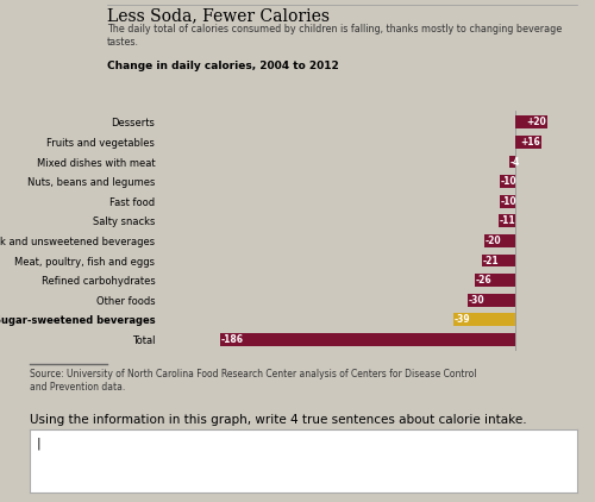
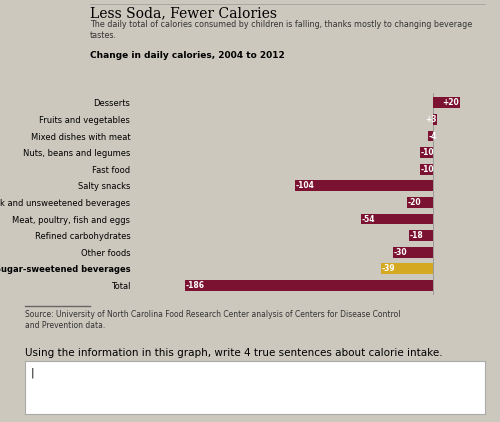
Fruits and vegetables: +16 -> +3
Salty snacks: -11 -> -104
Meat, poultry, fish and eggs: -21 -> -54
Refined carbohydrates: -26 -> -18
